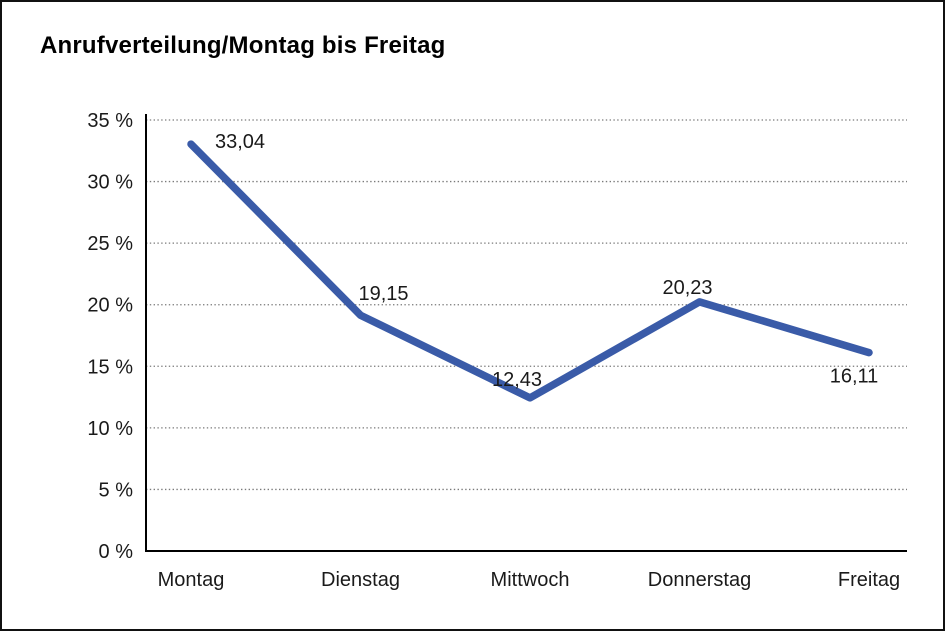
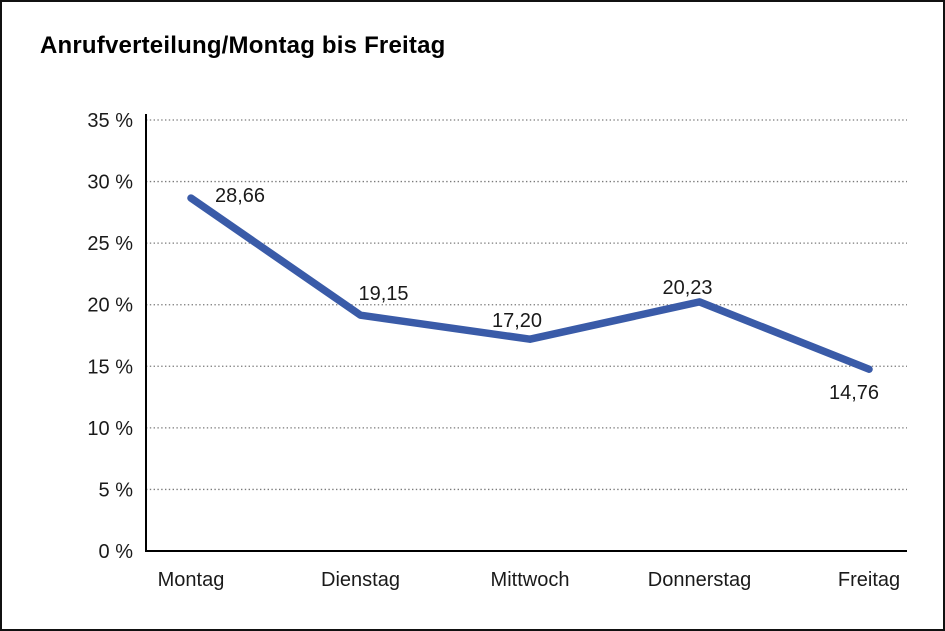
Montag: 33,04 -> 28,66
Mittwoch: 12,43 -> 17,20
Freitag: 16,11 -> 14,76
